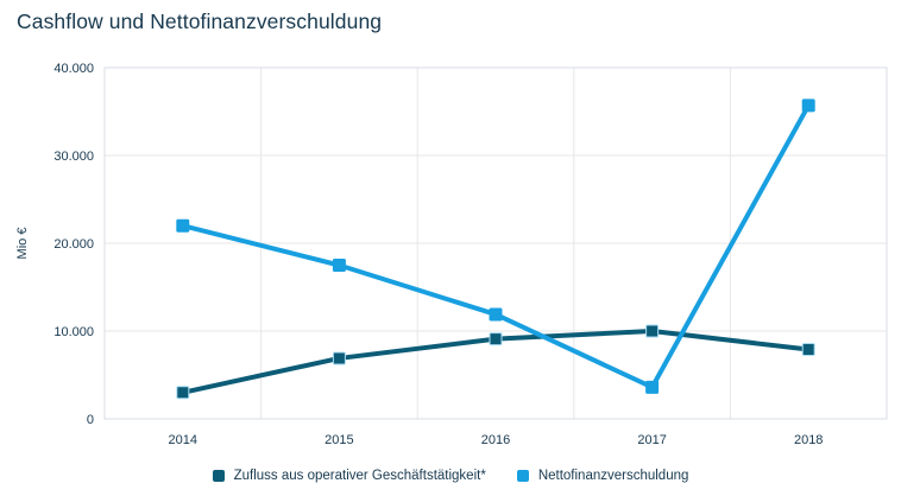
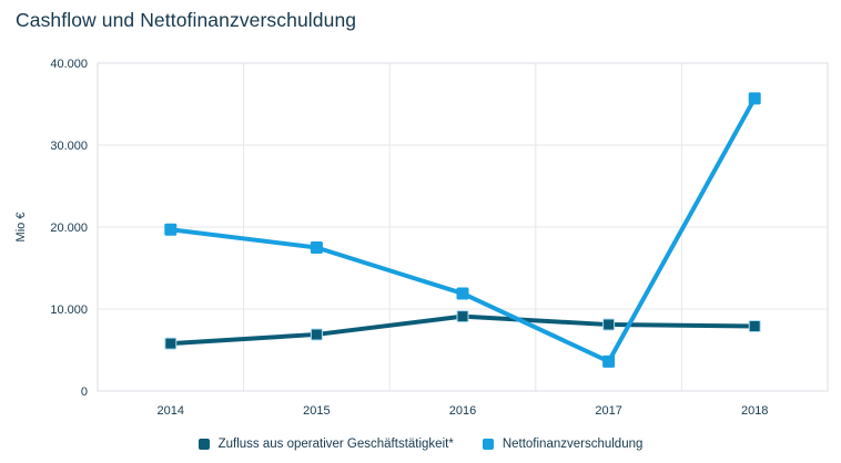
Zufluss aus operativer Geschäftstätigkeit*/2014: 3000 -> 6000
Nettofinanzverschuldung/2014: 22000 -> 20000
Zufluss aus operativer Geschäftstätigkeit*/2017: 10000 -> 8000
